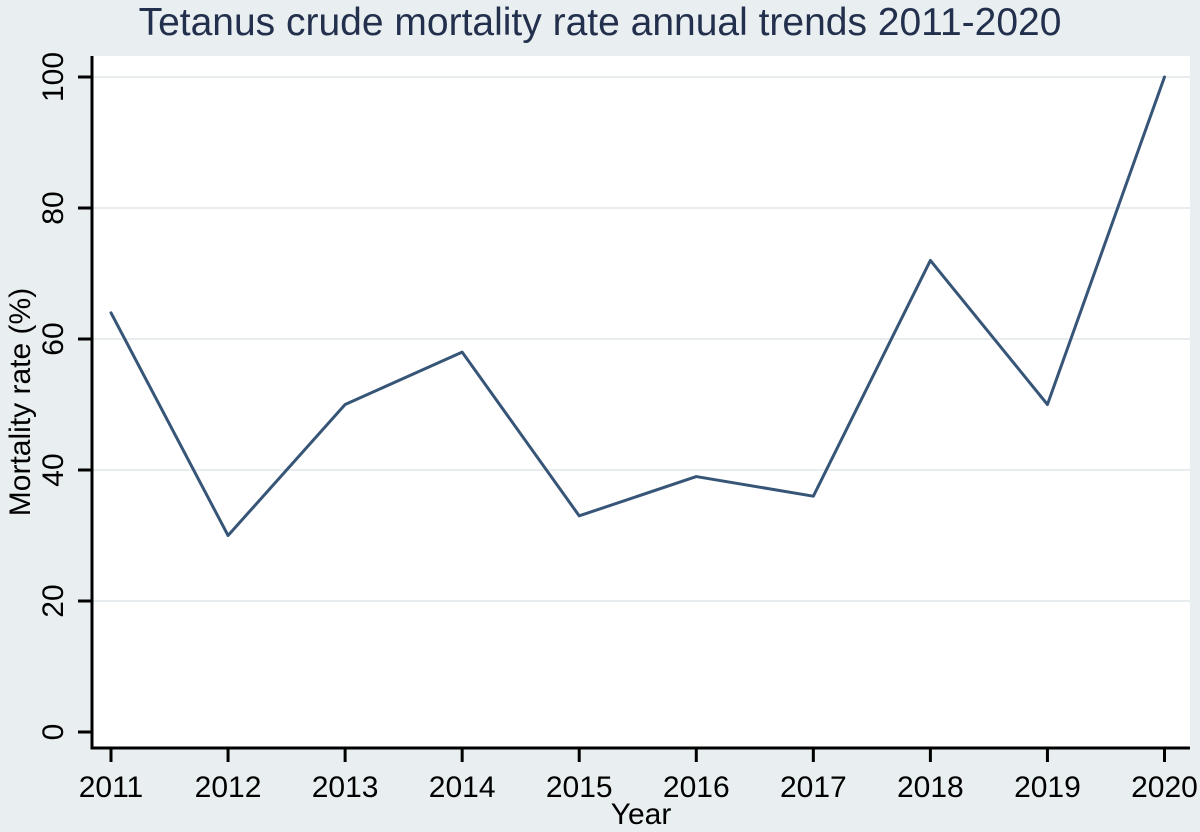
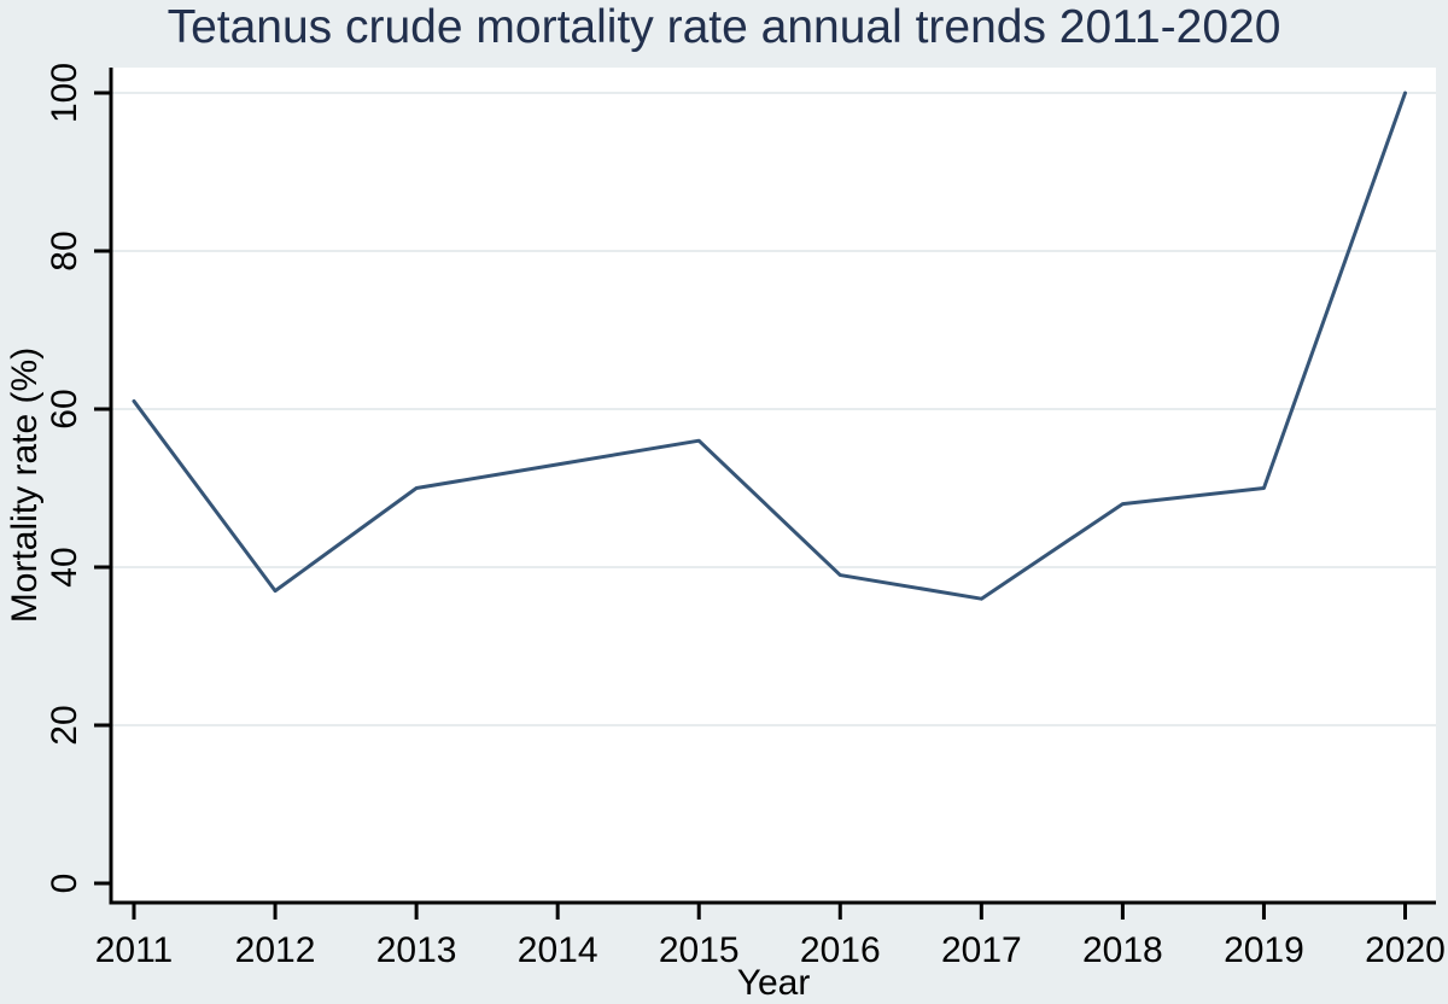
2011: 64 -> 61
2012: 30 -> 37
2014: 58 -> 53
2015: 33 -> 56
2018: 72 -> 48
